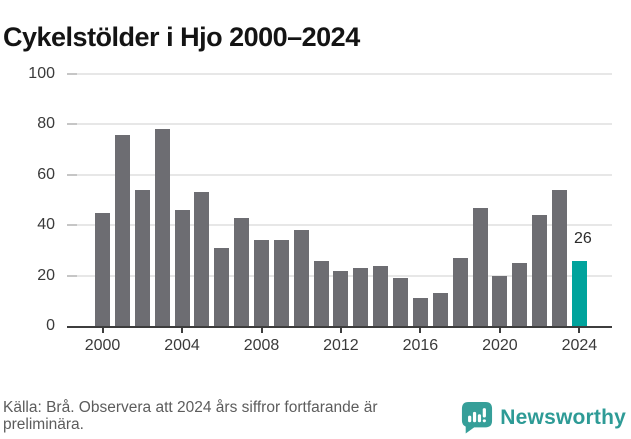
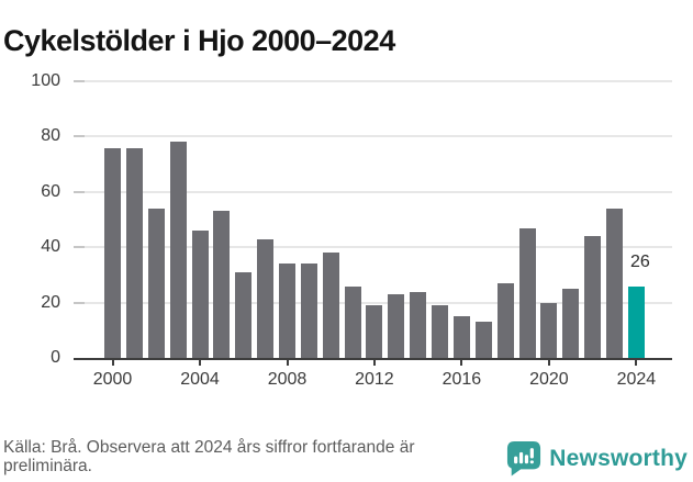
2000: 45 -> 76
2012: 22 -> 19
2016: 11 -> 15
